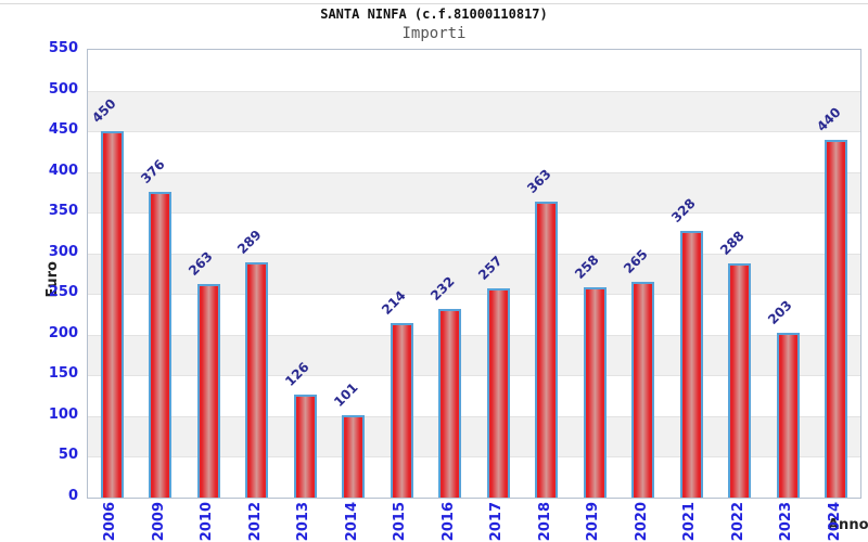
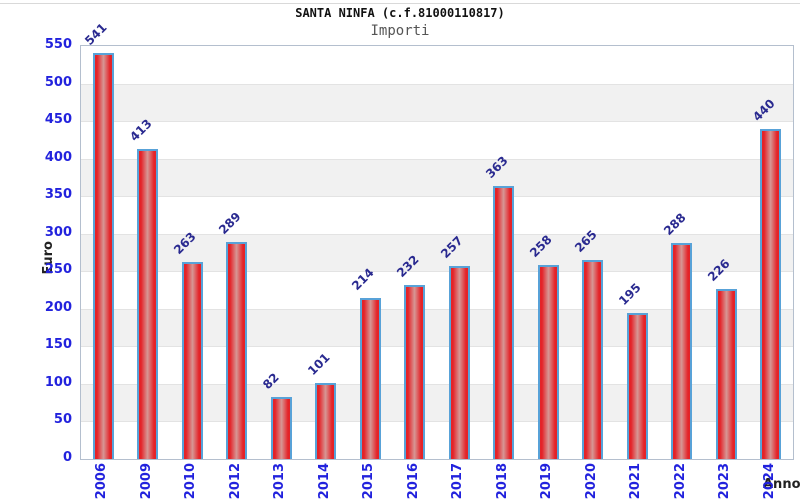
2006: 450 -> 541
2009: 376 -> 413
2013: 126 -> 82
2021: 328 -> 195
2023: 203 -> 226
